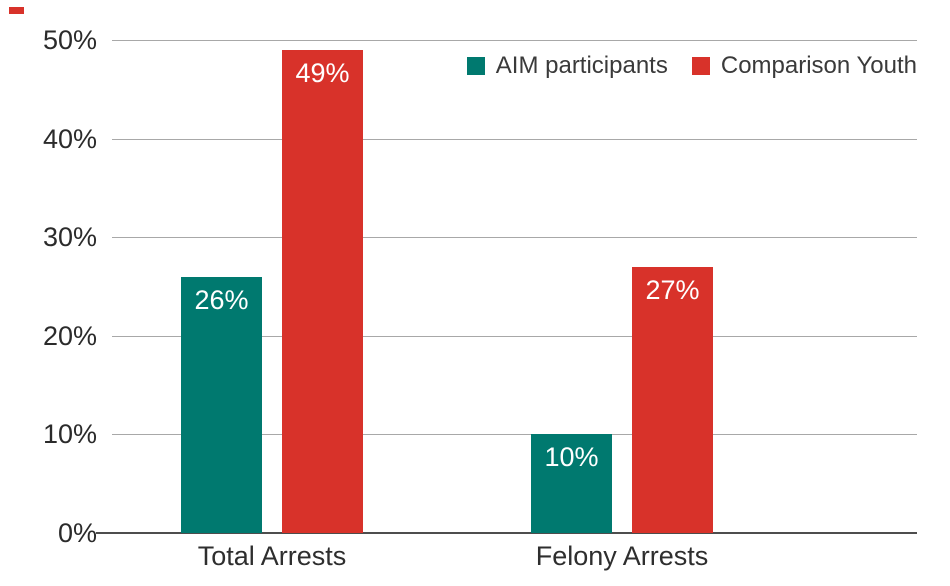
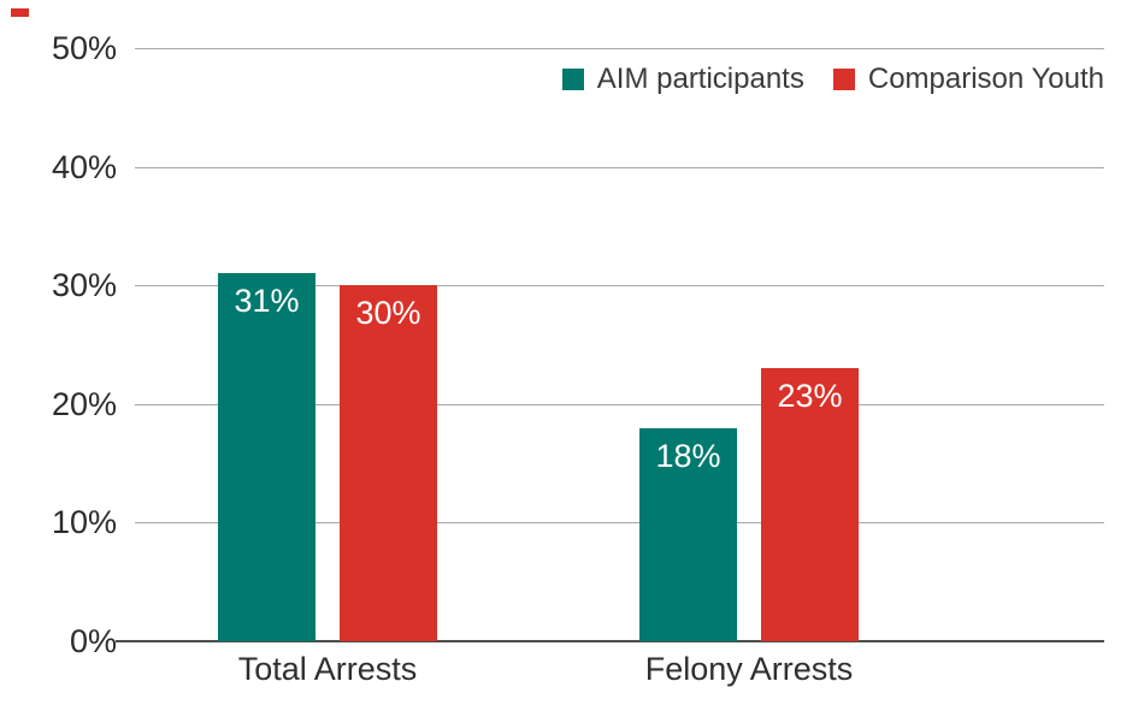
AIM participants/Total Arrests: 26% -> 31%
Comparison Youth/Total Arrests: 49% -> 30%
AIM participants/Felony Arrests: 10% -> 18%
Comparison Youth/Felony Arrests: 27% -> 23%
